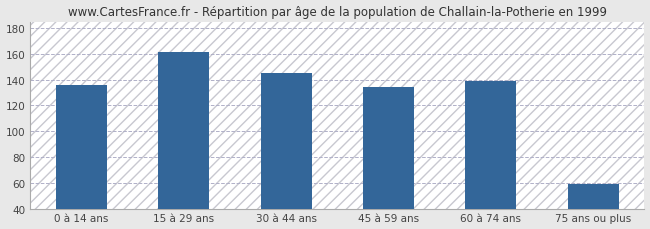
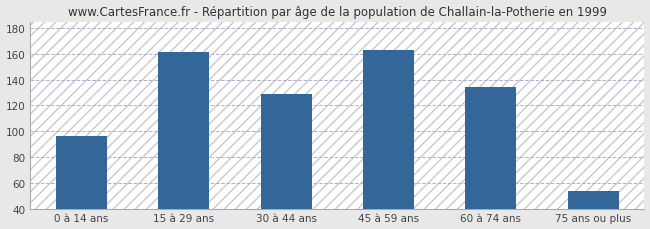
0 à 14 ans: 136 -> 96
30 à 44 ans: 145 -> 129
45 à 59 ans: 134 -> 163
60 à 74 ans: 139 -> 134
75 ans ou plus: 59 -> 54
